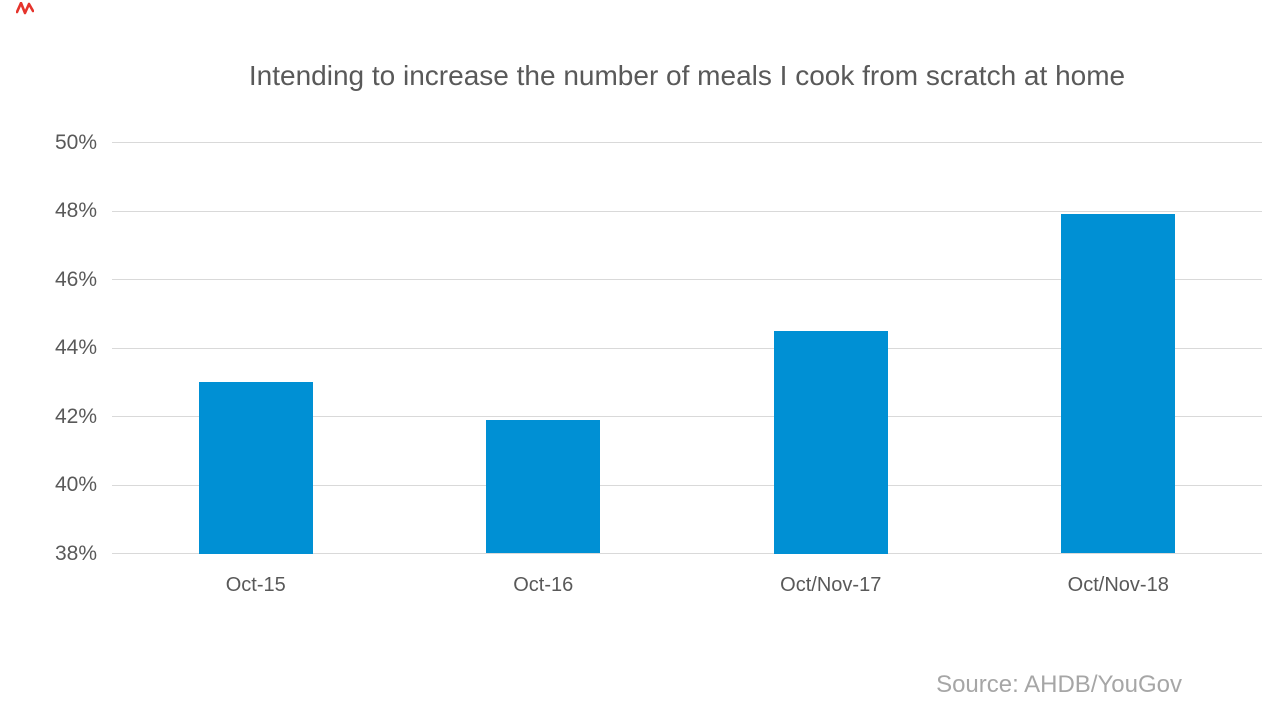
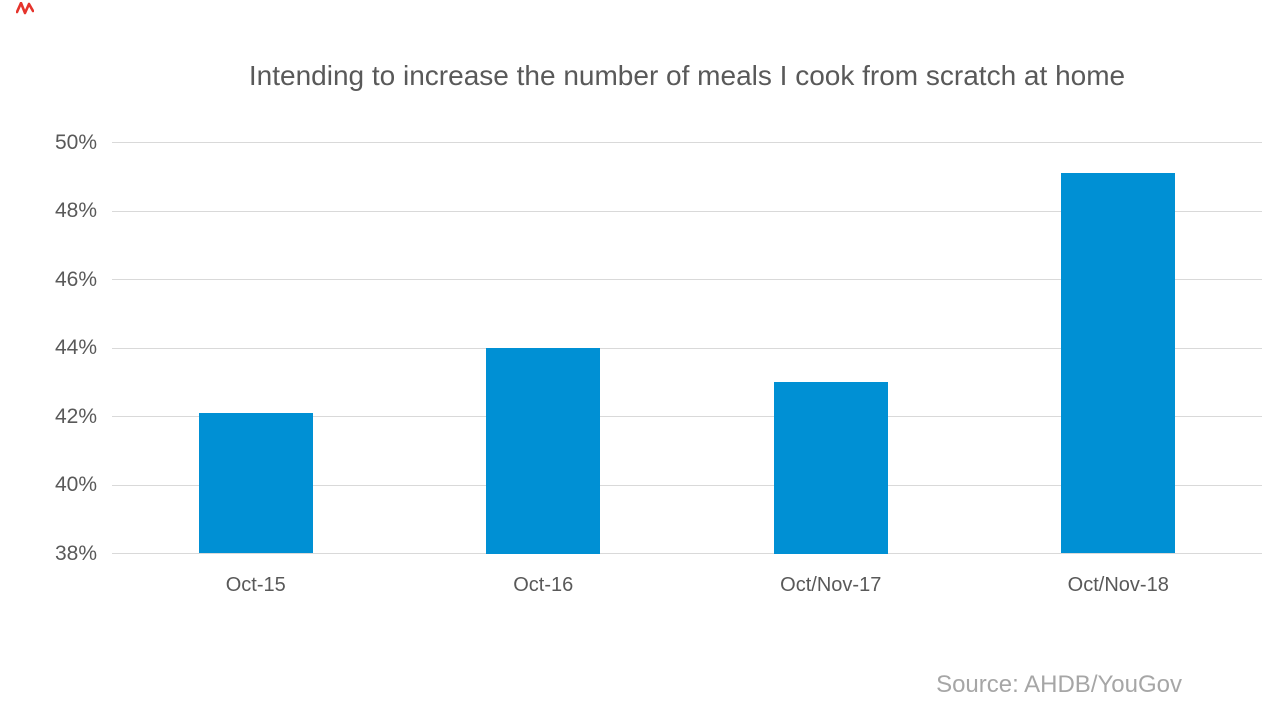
Oct-15: 43.0% -> 42.1%
Oct-16: 41.9% -> 44.0%
Oct/Nov-17: 44.5% -> 43.0%
Oct/Nov-18: 47.9% -> 49.1%
